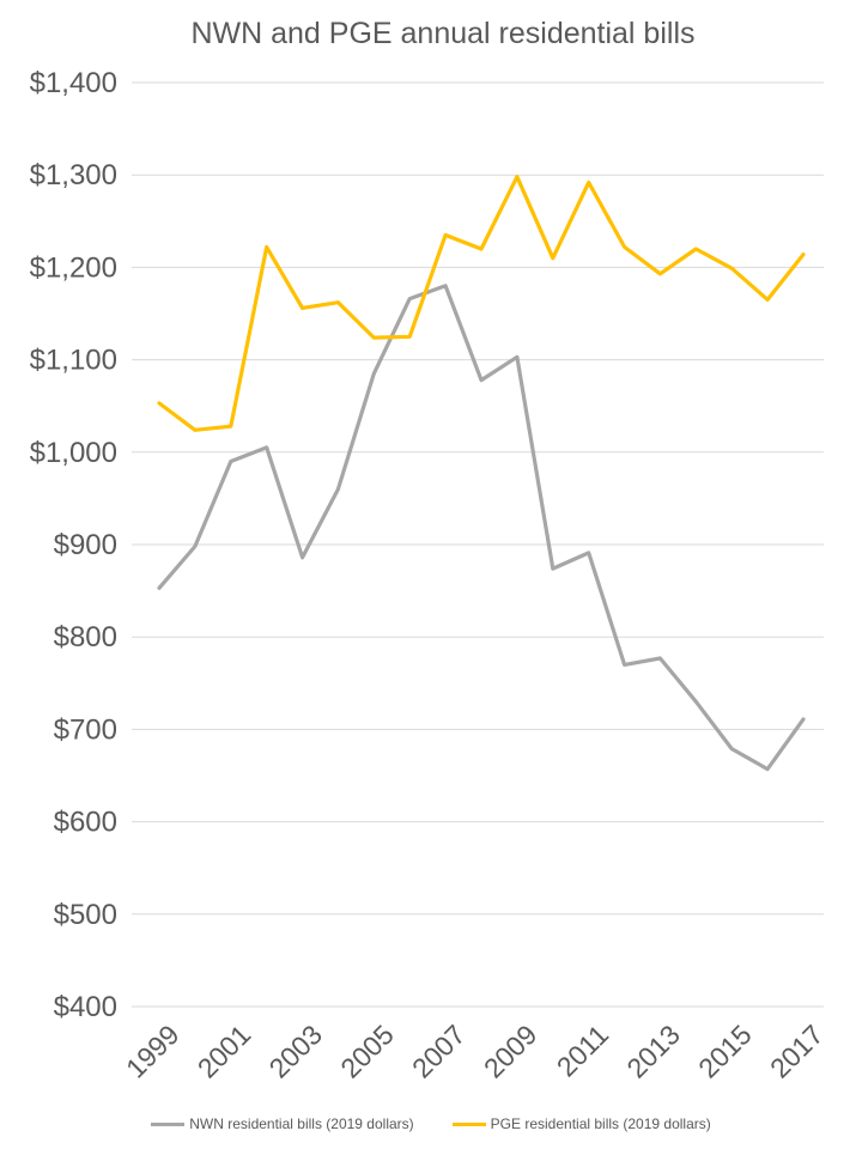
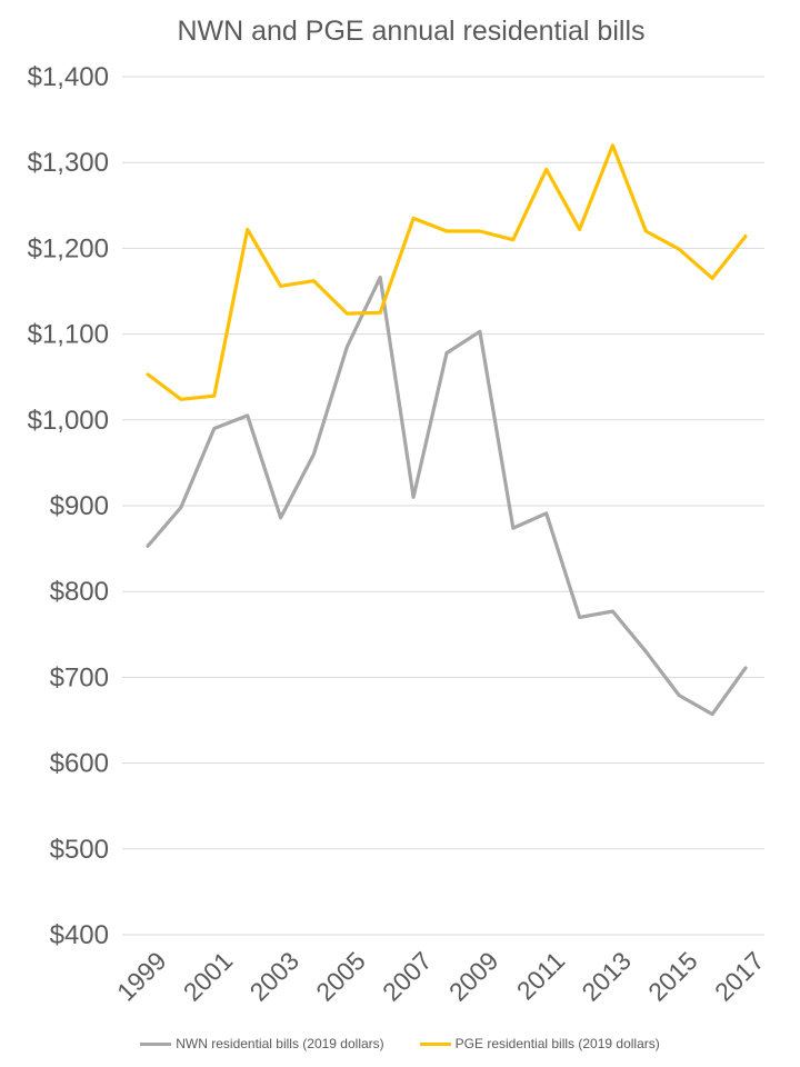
NWN residential bills (2019 dollars)/2007: $1180 -> $910
PGE residential bills (2019 dollars)/2009: $1300 -> $1220
PGE residential bills (2019 dollars)/2013: $1190 -> $1320
